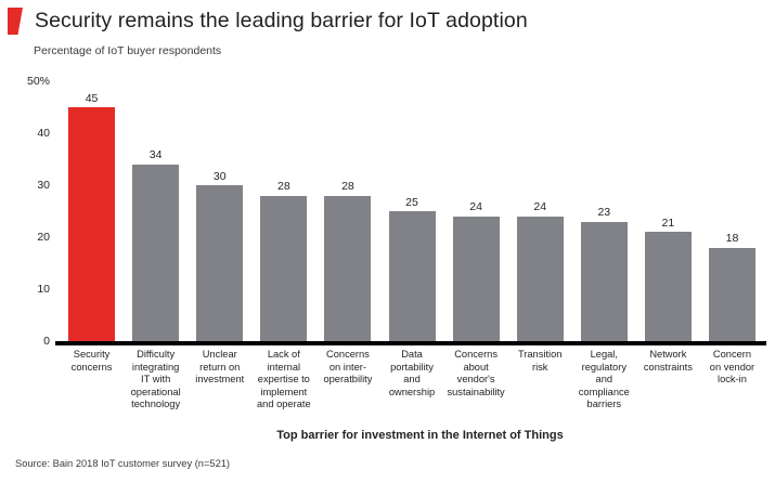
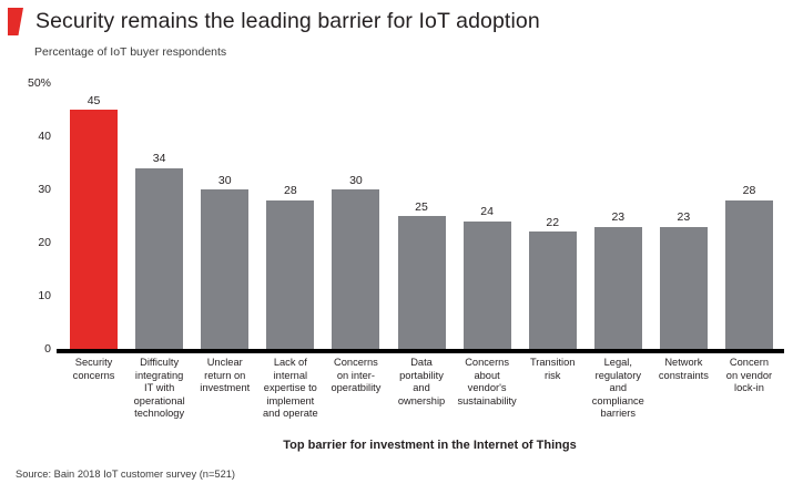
Concerns on inter-operatbility: 28 -> 30
Transition risk: 24 -> 22
Network constraints: 21 -> 23
Concern on vendor lock-in: 18 -> 28
